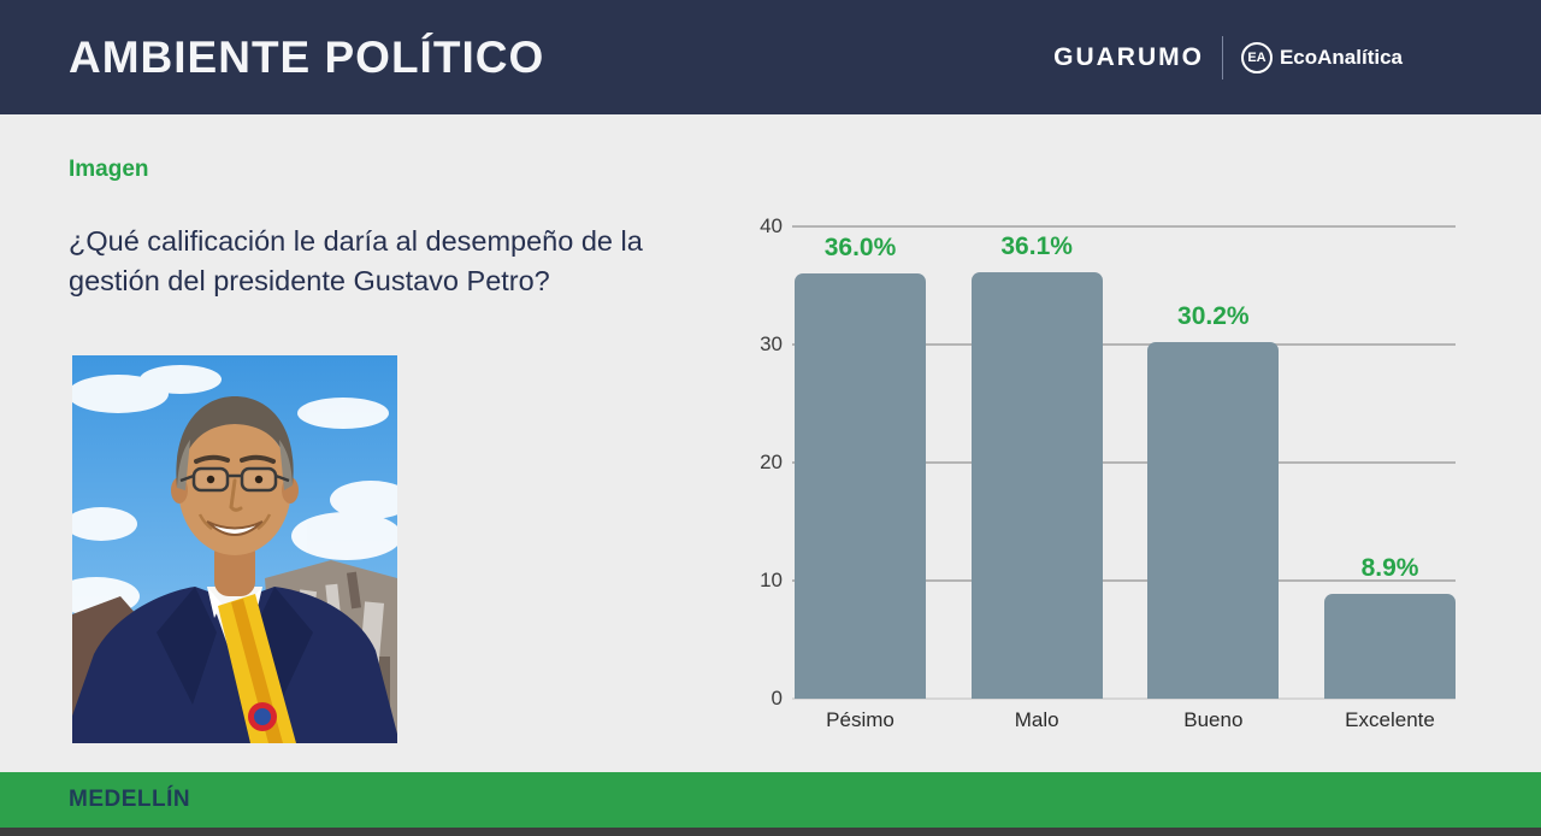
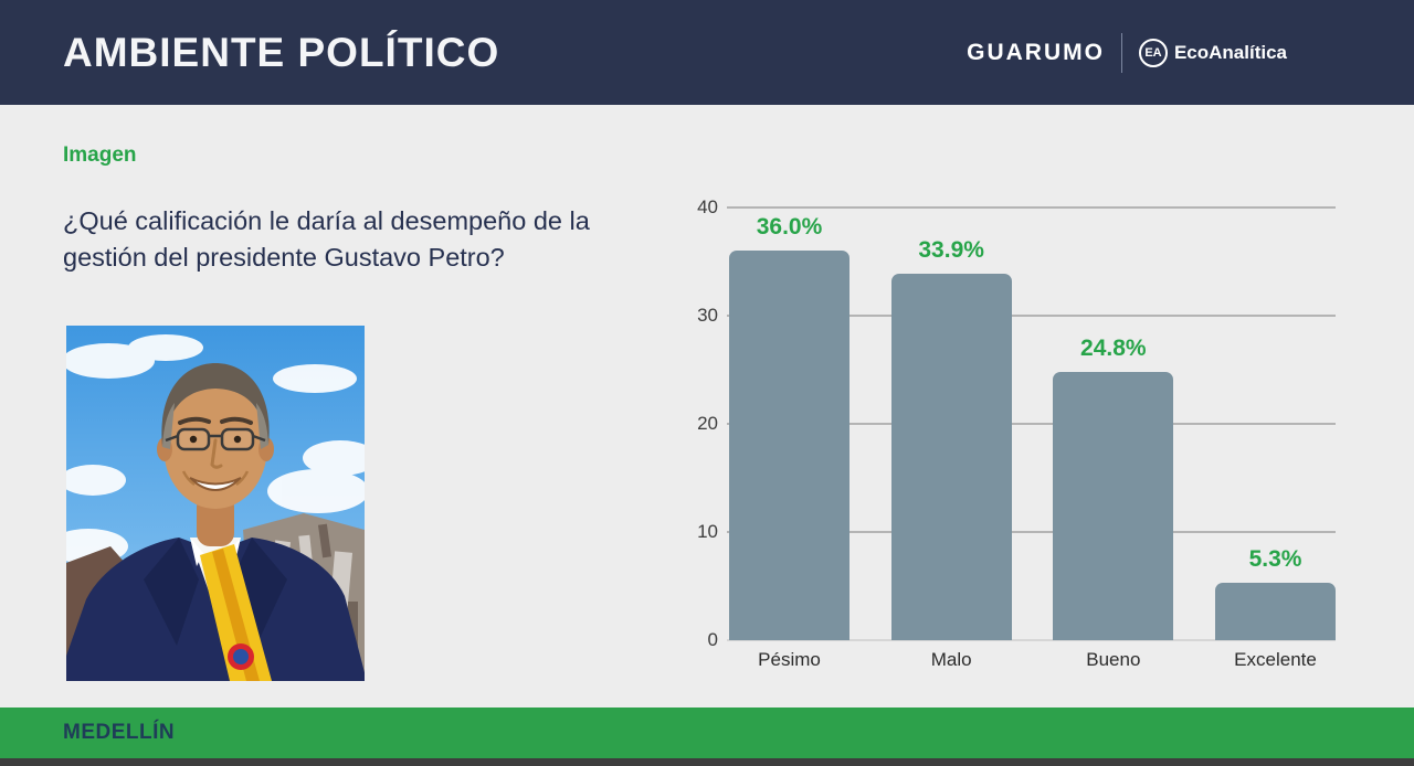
Malo: 36.1% -> 33.9%
Bueno: 30.2% -> 24.8%
Excelente: 8.9% -> 5.3%
